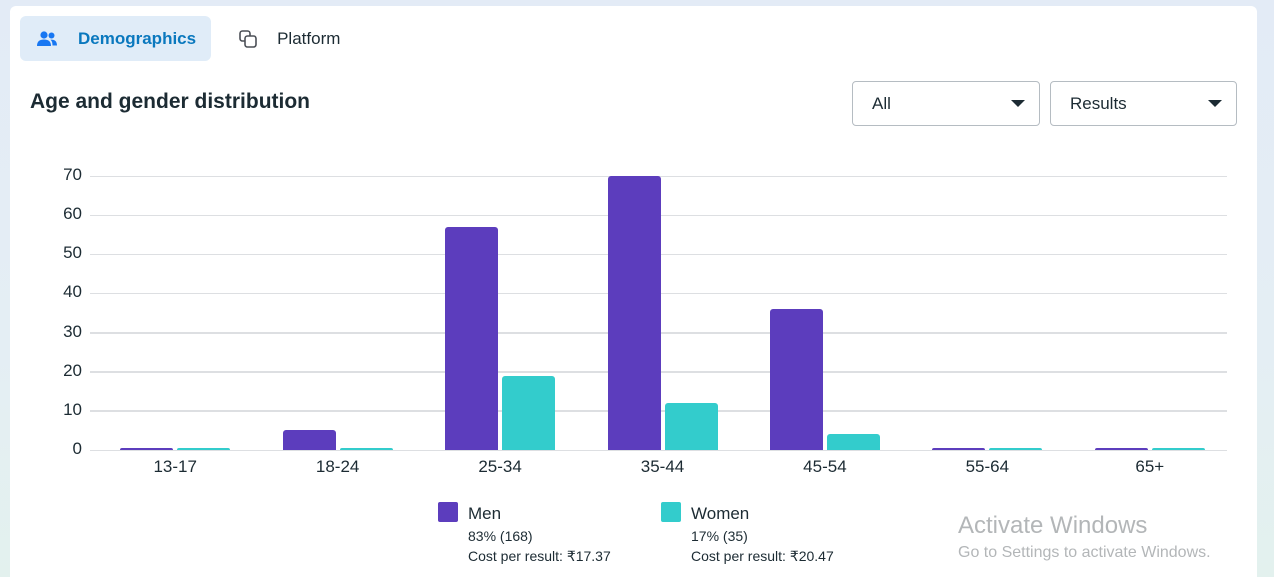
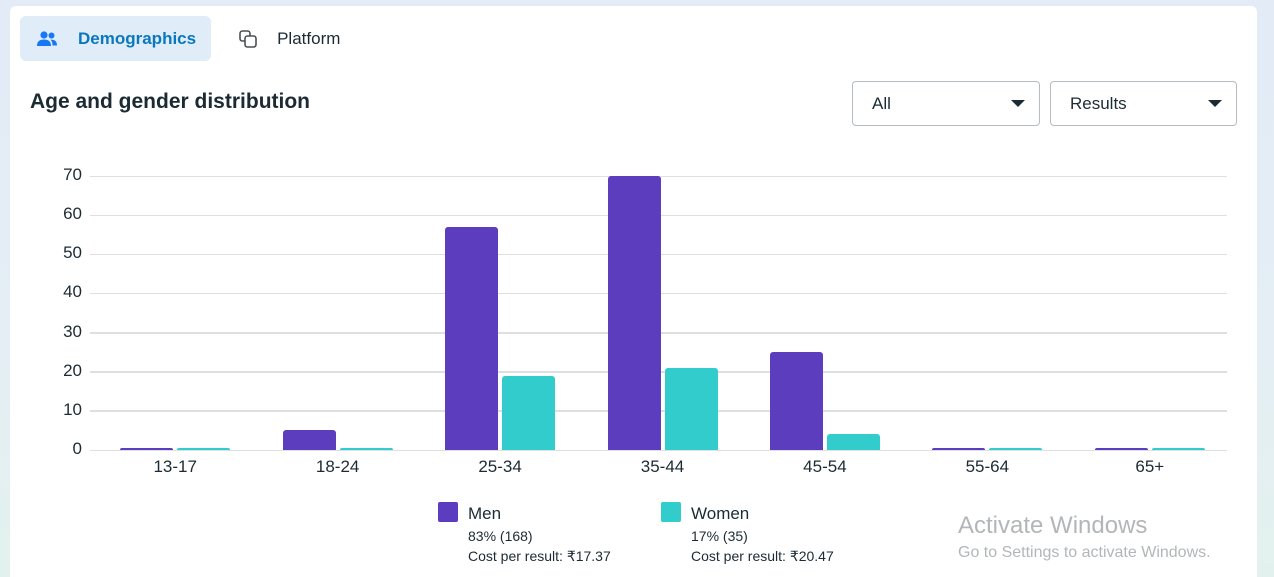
Women/35-44: 12 -> 21
Men/45-54: 36 -> 25
